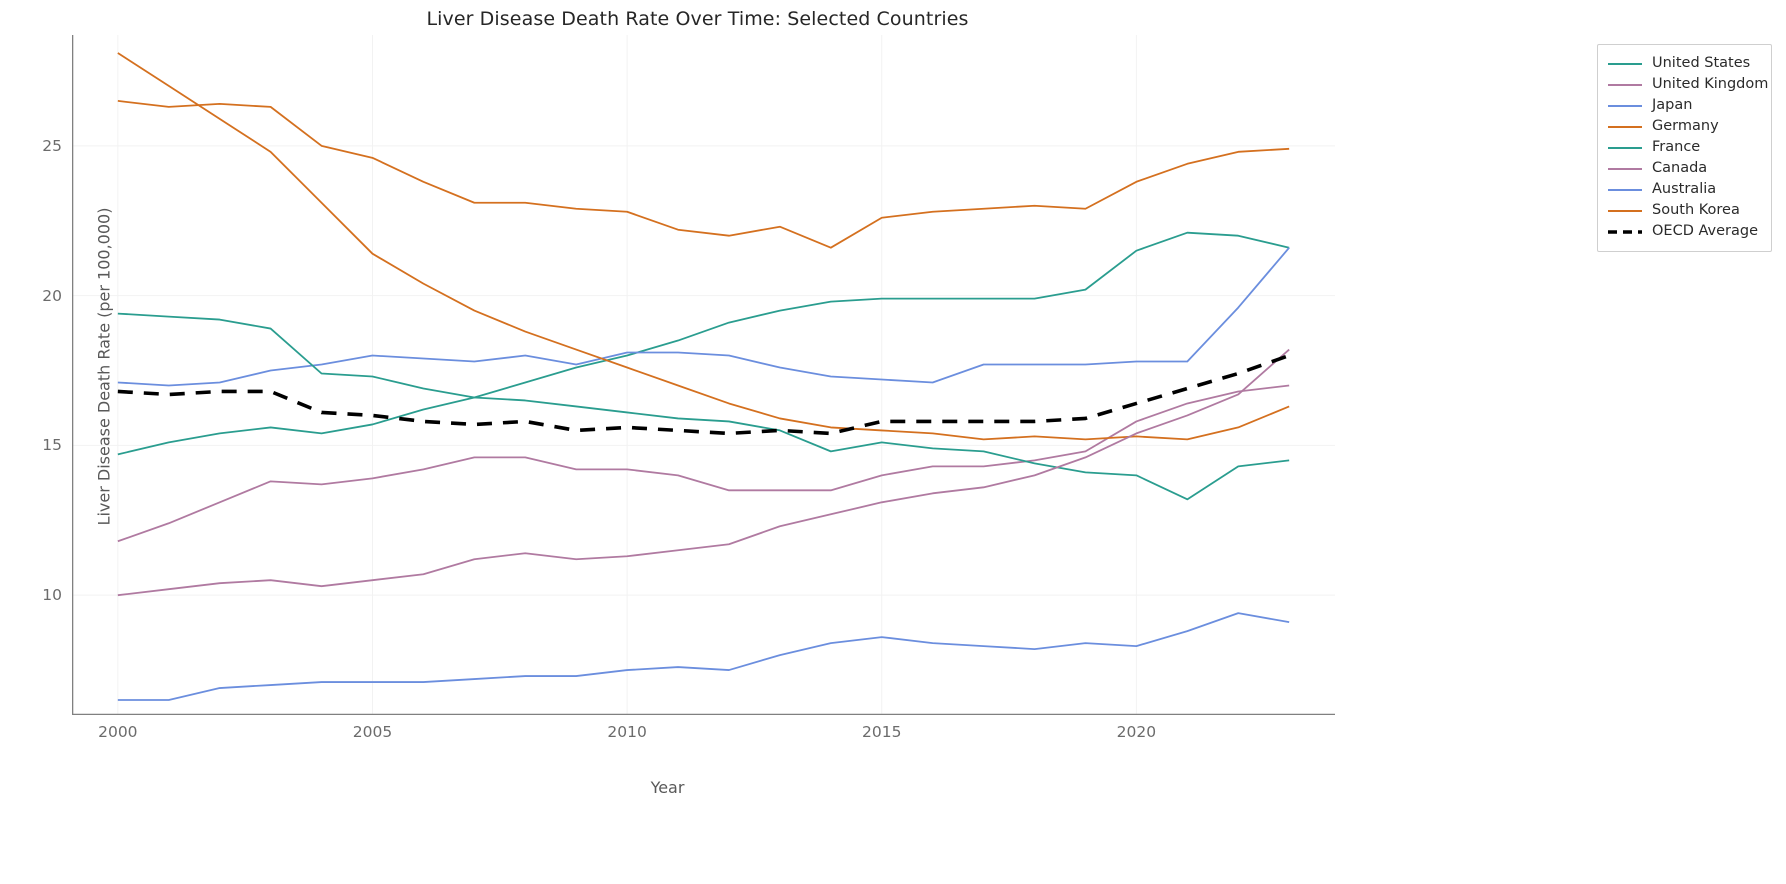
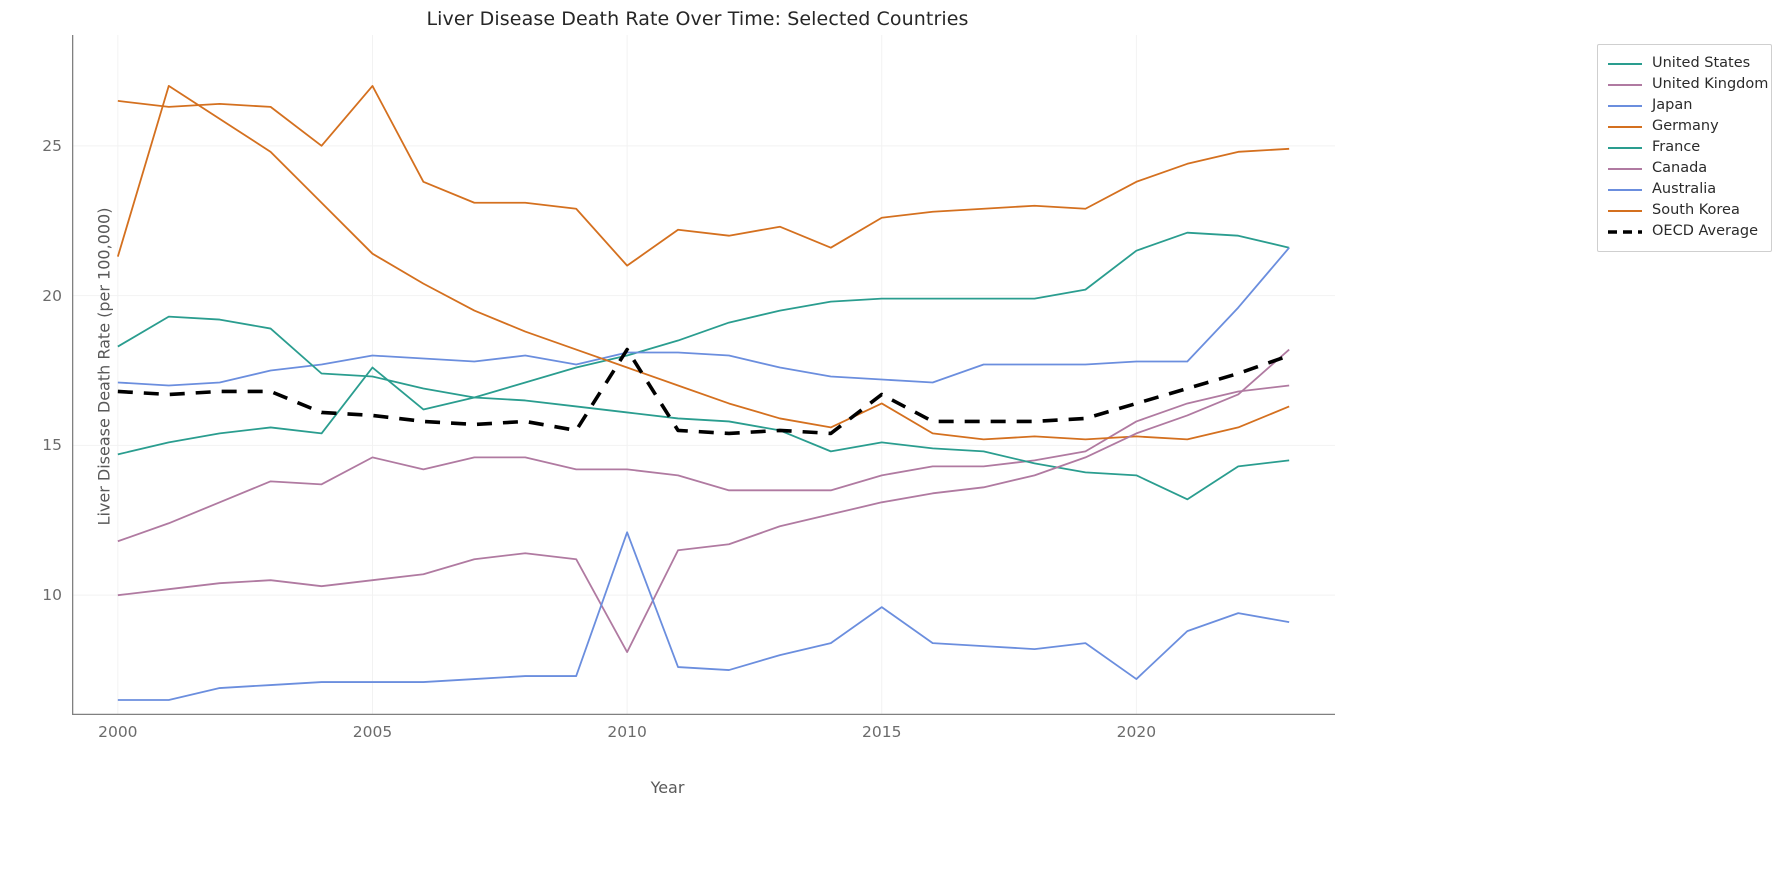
Germany/2000: 28.1 -> 21.3
France/2000: 19.4 -> 18.3
United States/2005: 15.7 -> 17.6
United Kingdom/2005: 13.9 -> 14.6
South Korea/2005: 24.6 -> 27.0
Canada/2010: 11.3 -> 8.1
Australia/2010: 7.5 -> 12.1
South Korea/2010: 22.8 -> 21.0
OECD Average/2010: 15.6 -> 18.2
Germany/2015: 15.5 -> 16.4
Australia/2015: 8.6 -> 9.6
OECD Average/2015: 15.8 -> 16.7
Australia/2020: 8.3 -> 7.2
